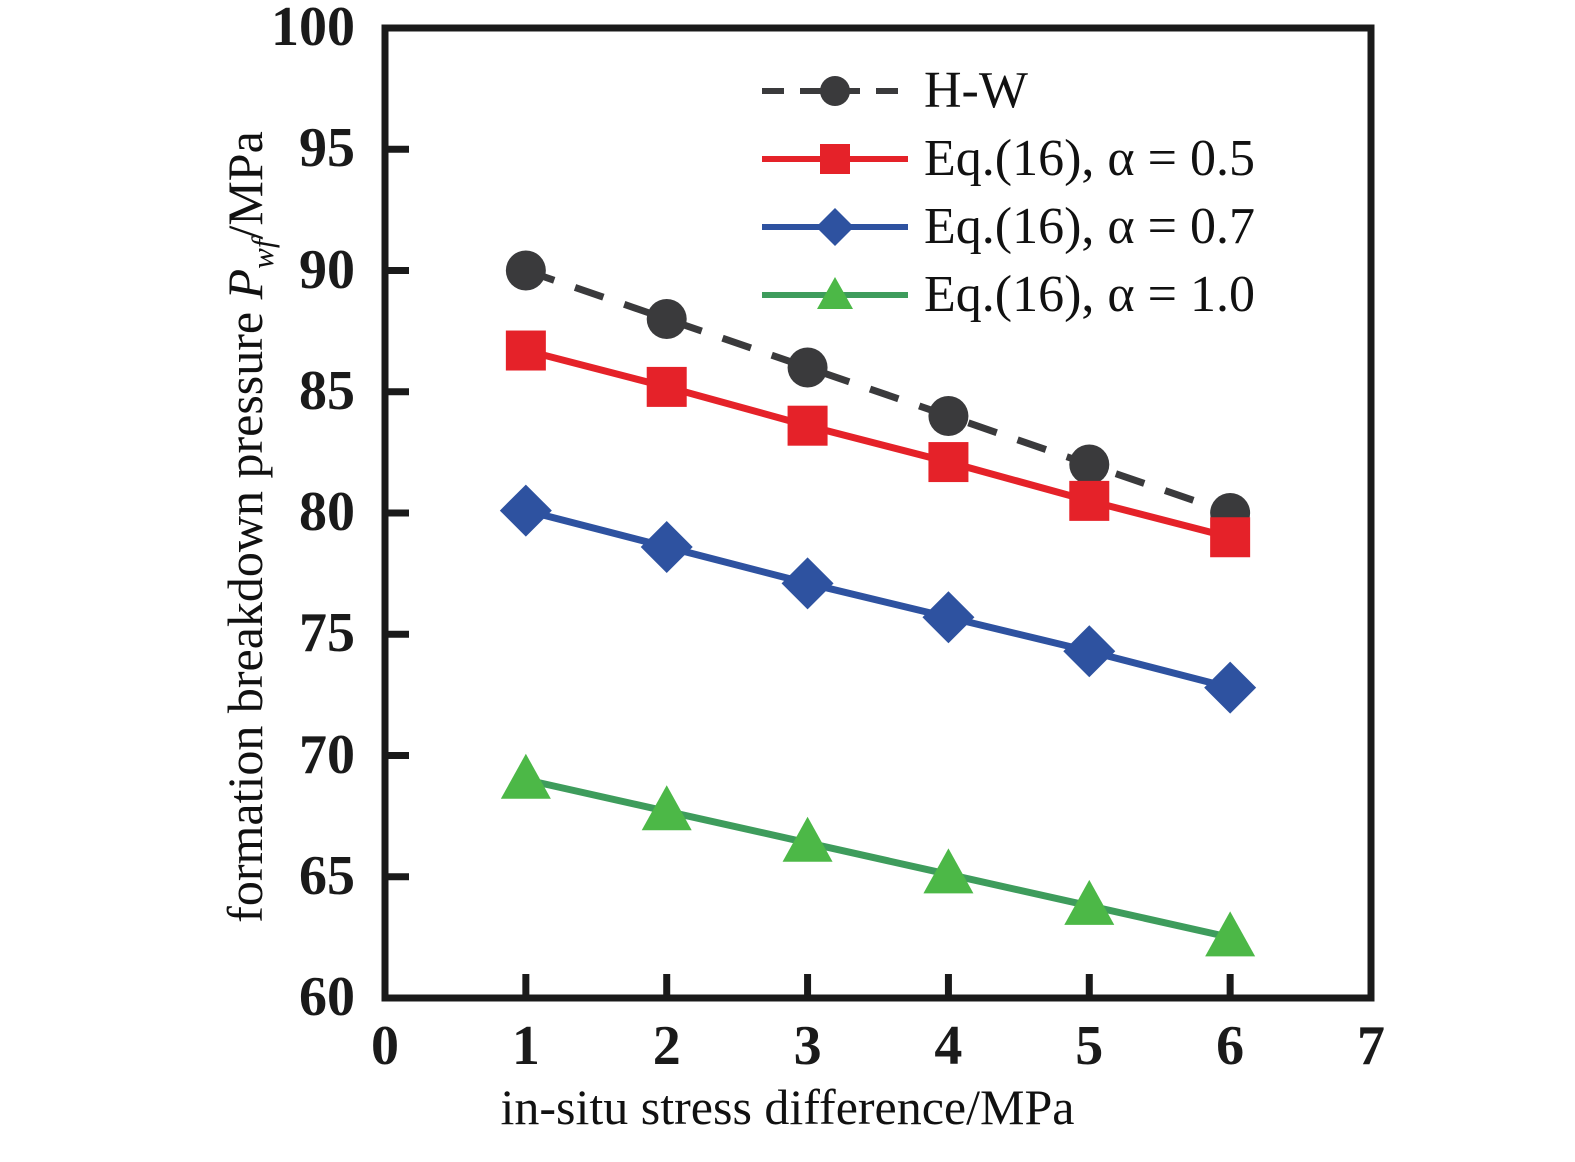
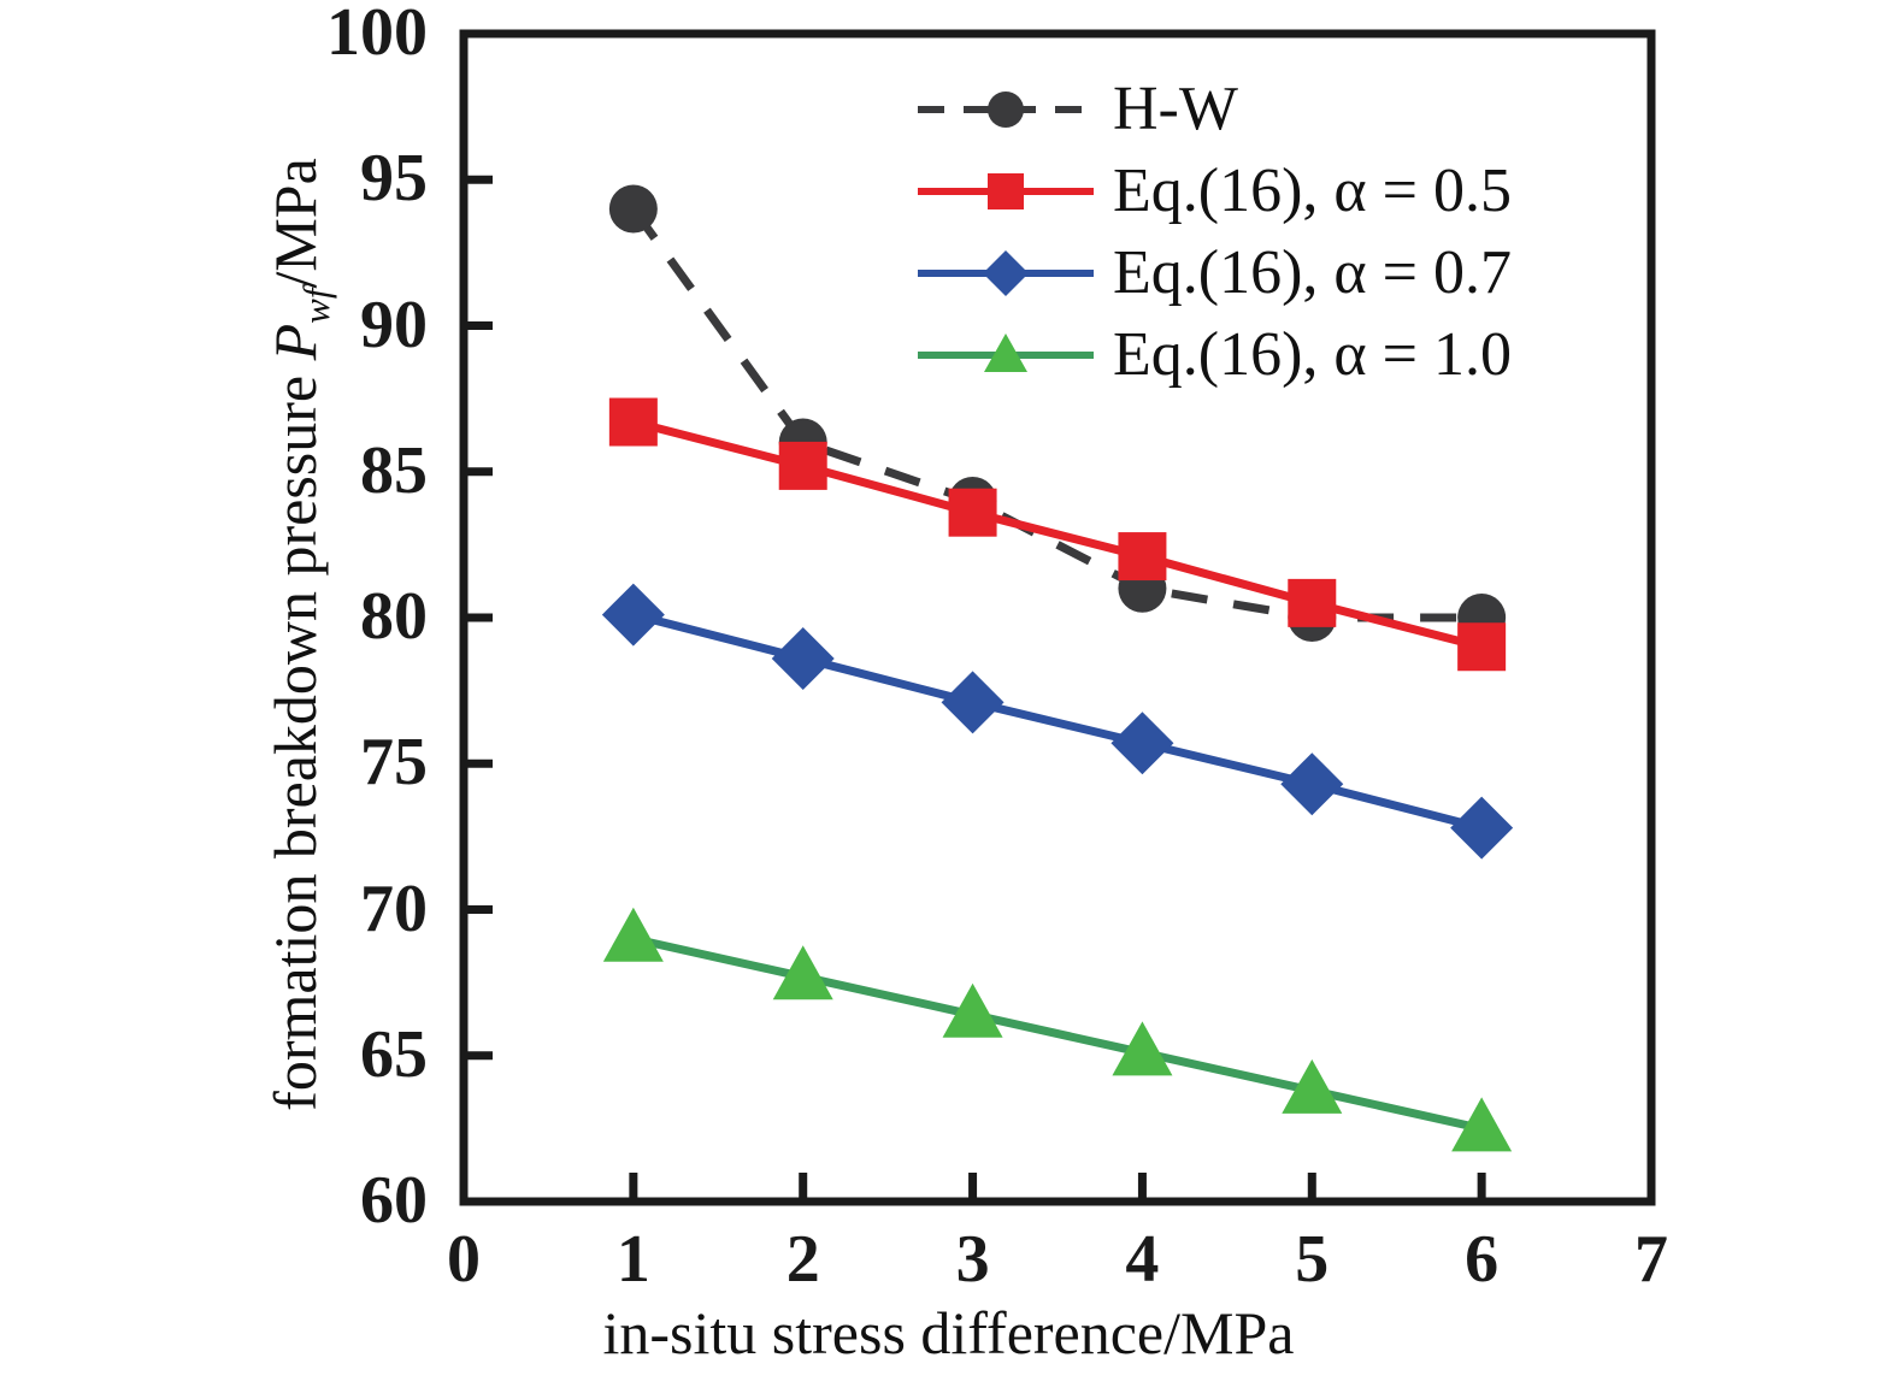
H-W/1: 90 -> 94
H-W/2: 88 -> 86
H-W/3: 86 -> 84
H-W/4: 84 -> 81
H-W/5: 82 -> 80
